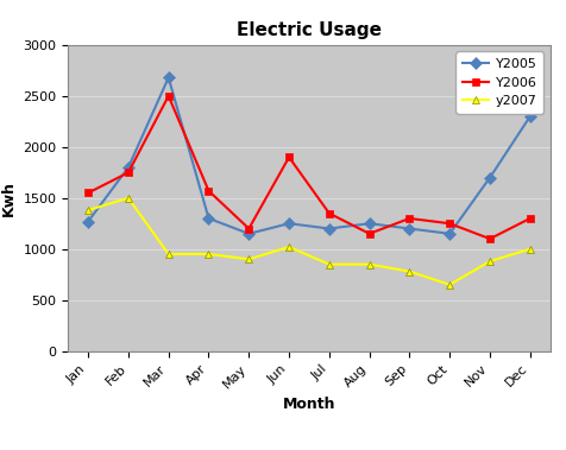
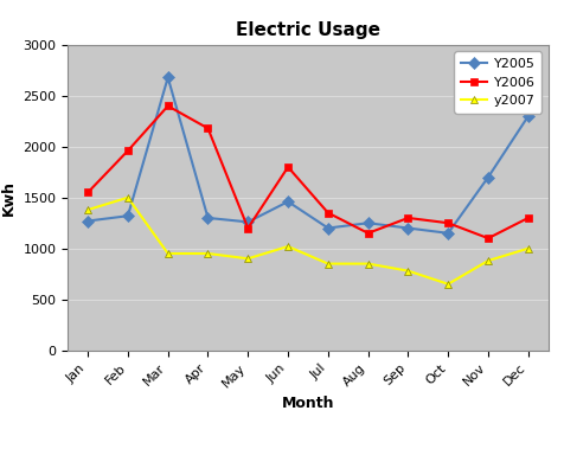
Y2005/Feb: 1800 -> 1320
Y2006/Feb: 1750 -> 1960
Y2006/Mar: 2500 -> 2400
Y2006/Apr: 1570 -> 2180
Y2005/May: 1150 -> 1260
Y2005/Jun: 1250 -> 1460
Y2006/Jun: 1900 -> 1800
